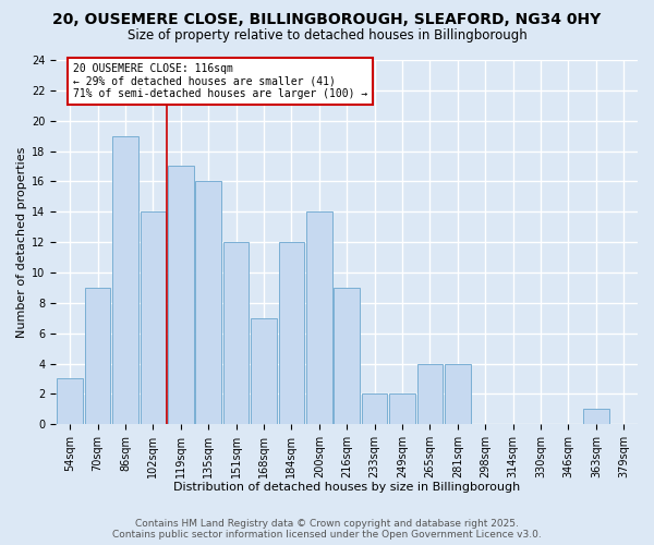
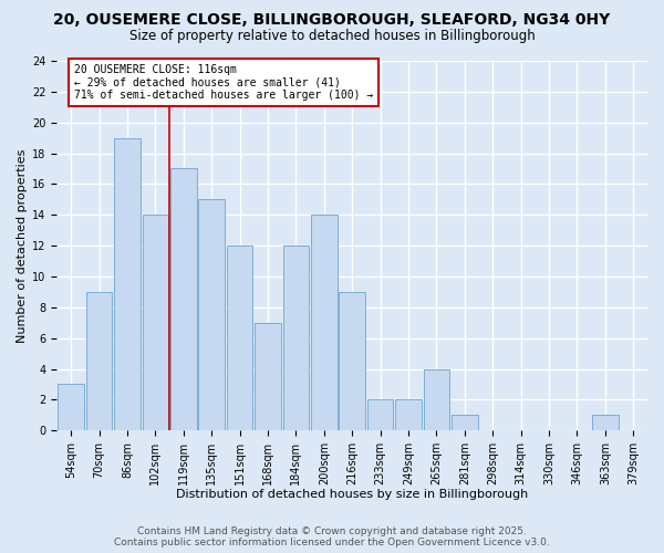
135sqm: 16 -> 15
281sqm: 4 -> 1
